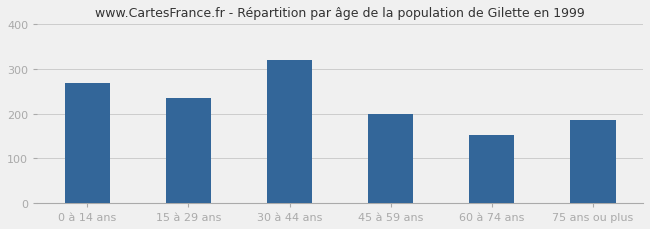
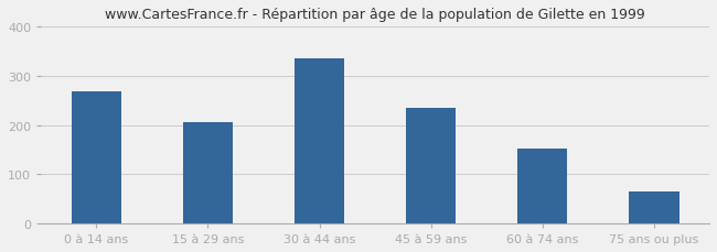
15 à 29 ans: 235 -> 207
30 à 44 ans: 320 -> 335
45 à 59 ans: 200 -> 236
75 ans ou plus: 185 -> 65
